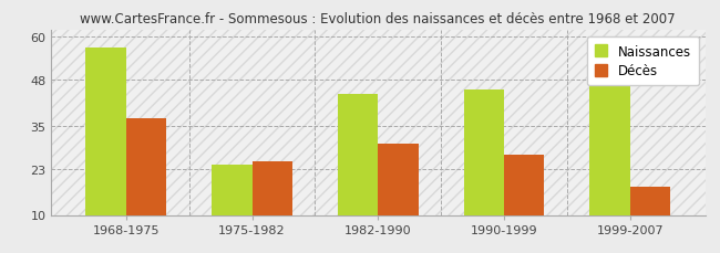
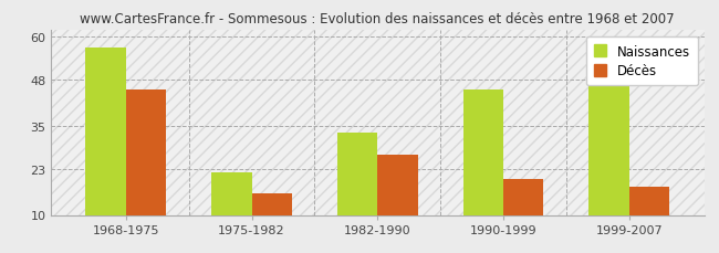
Décès/1968-1975: 37 -> 45
Naissances/1975-1982: 24 -> 22
Décès/1975-1982: 25 -> 16
Naissances/1982-1990: 44 -> 33
Décès/1982-1990: 30 -> 27
Décès/1990-1999: 27 -> 20
